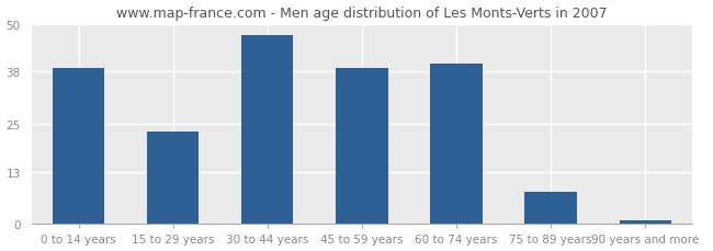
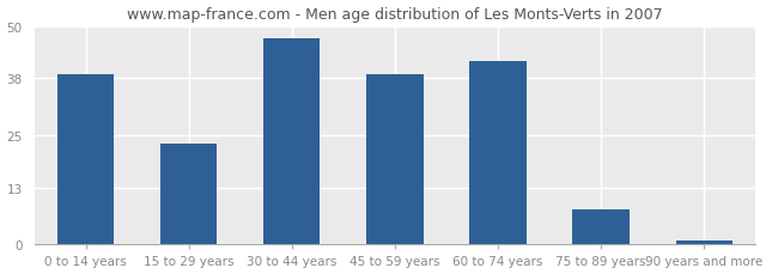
60 to 74 years: 40 -> 42
